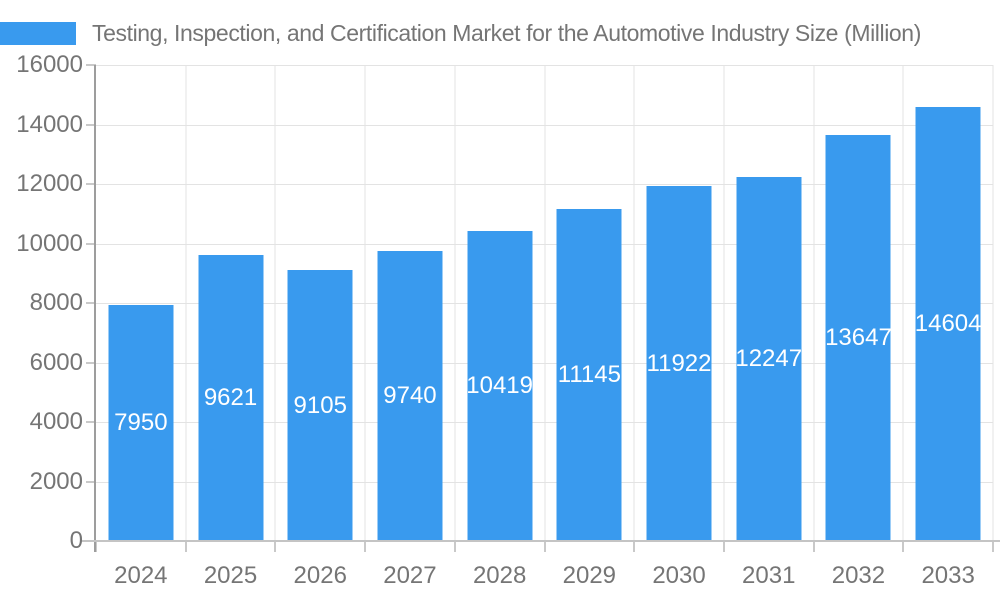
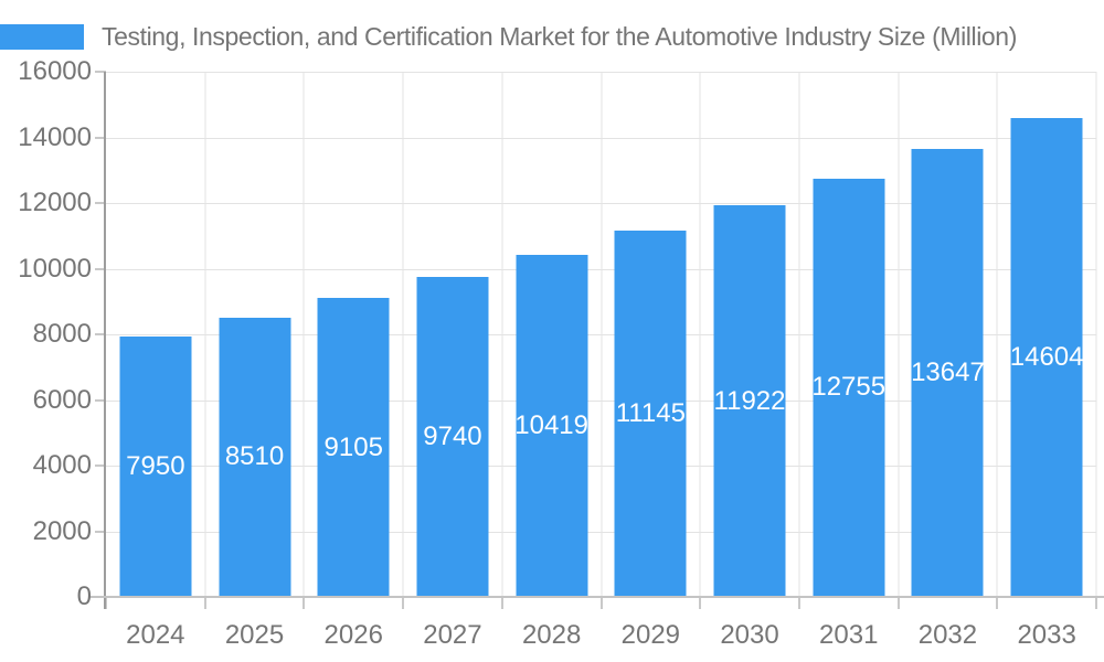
2025: 9621 -> 8510
2031: 12247 -> 12755
